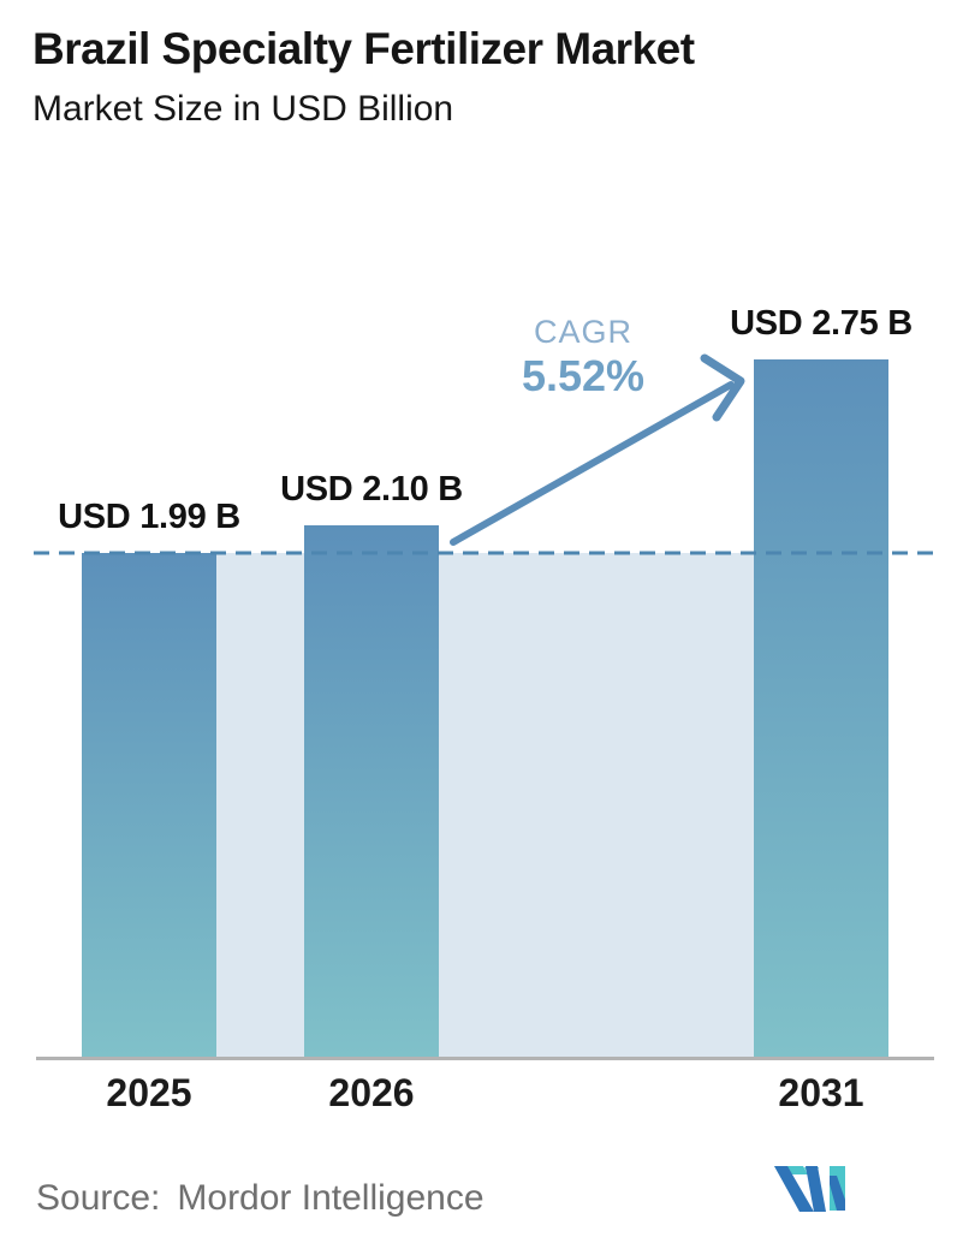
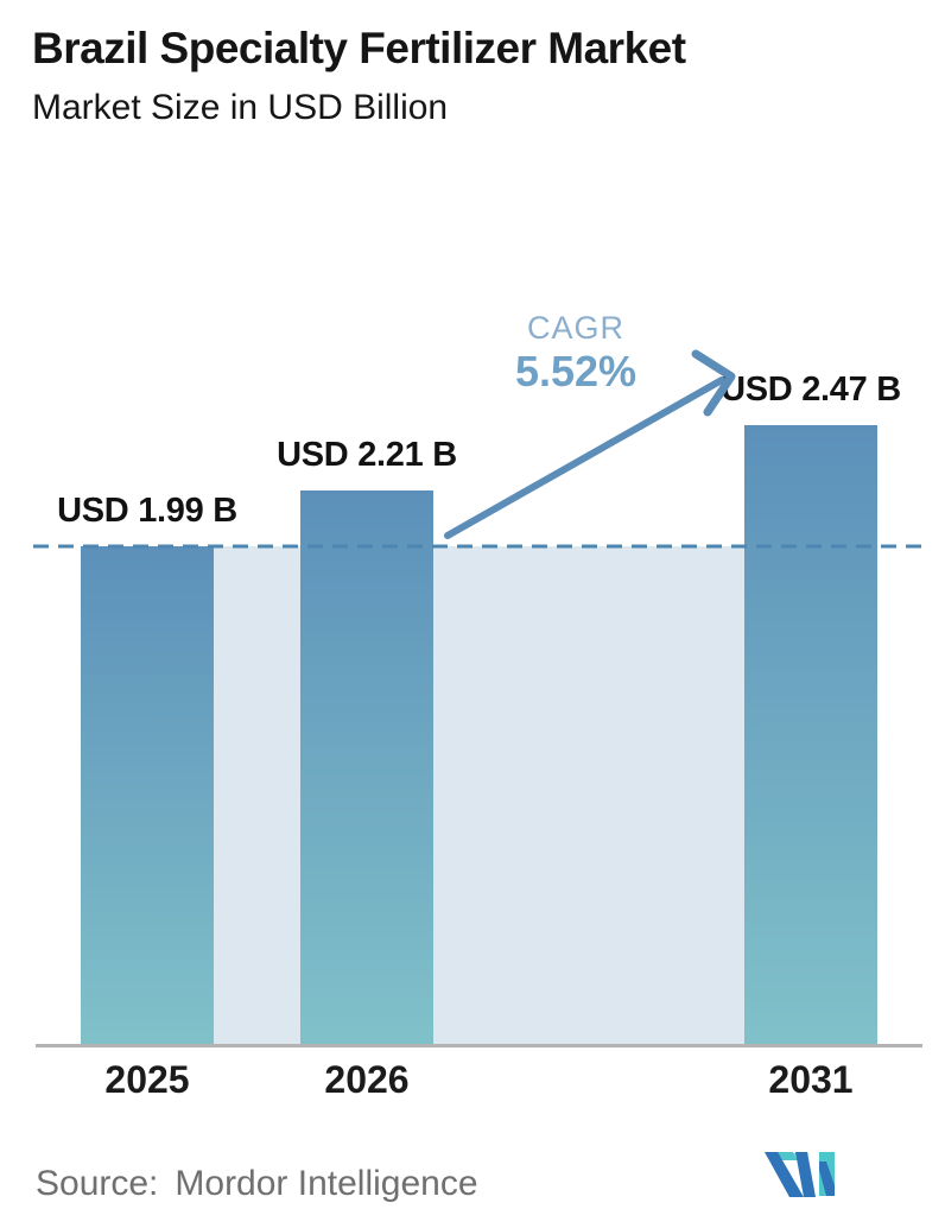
2026: 2.10 -> 2.21
2031: 2.75 -> 2.47
